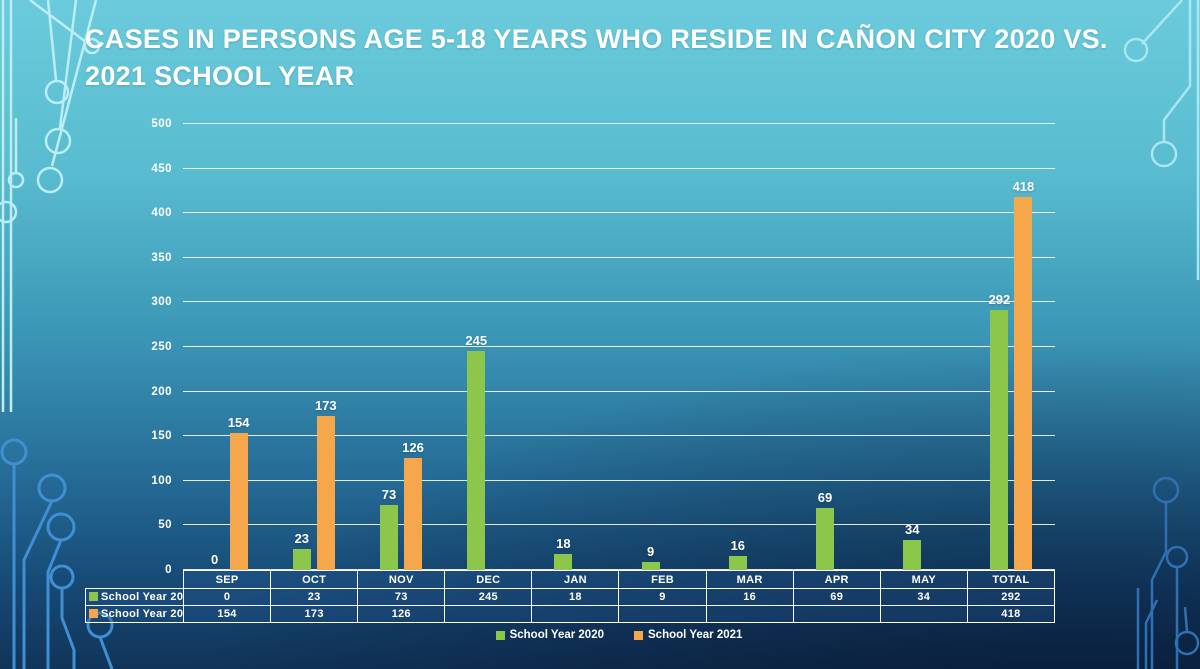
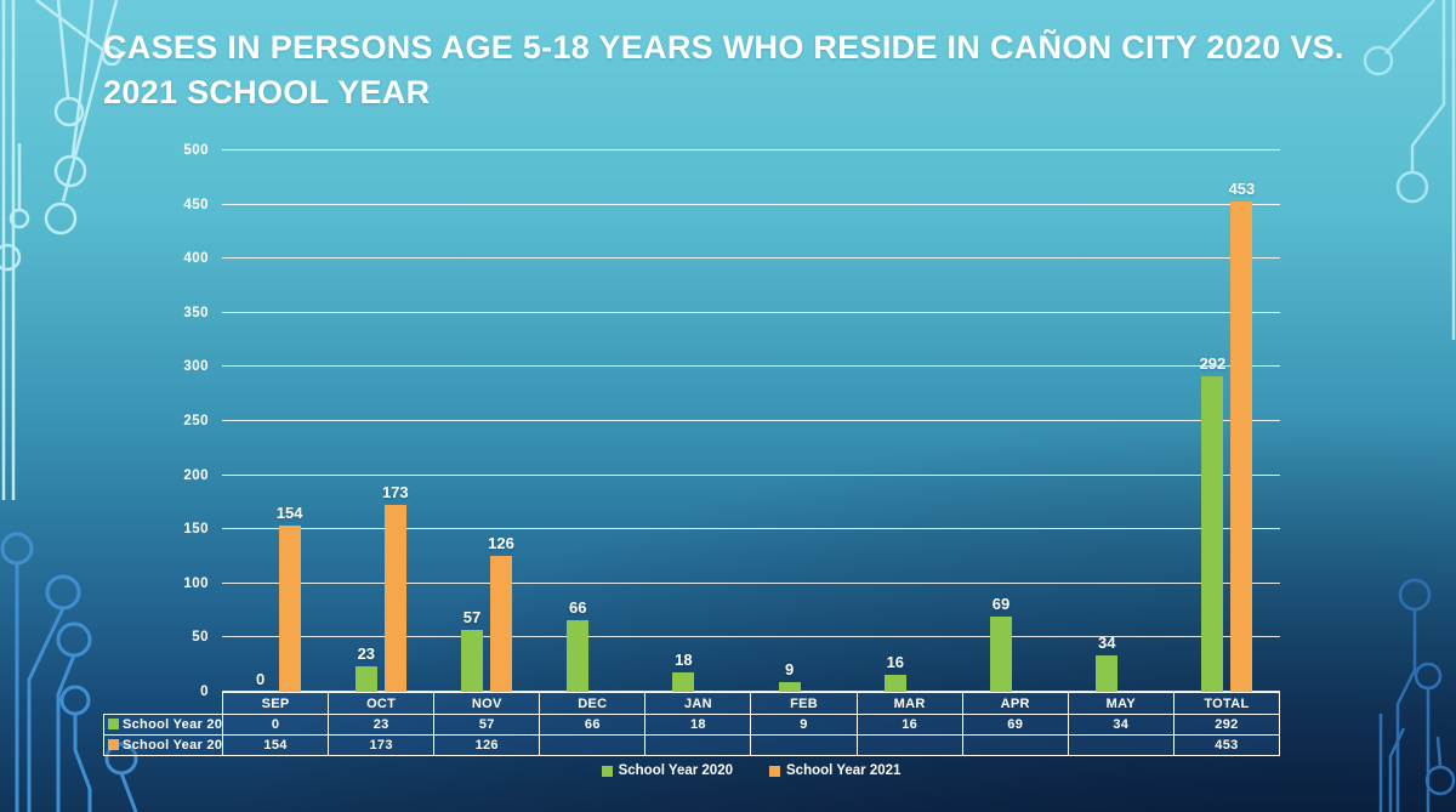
School Year 2020/NOV: 73 -> 57
School Year 2020/DEC: 245 -> 66
School Year 2021/TOTAL: 418 -> 453
